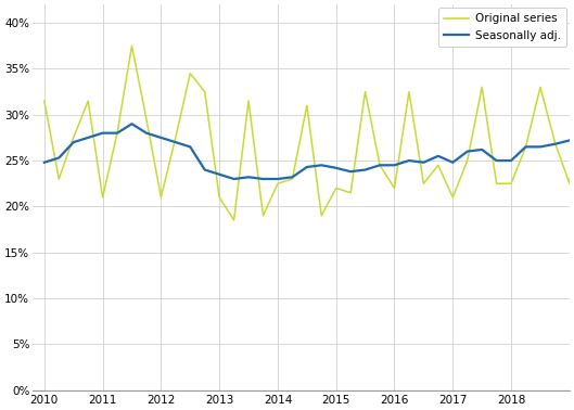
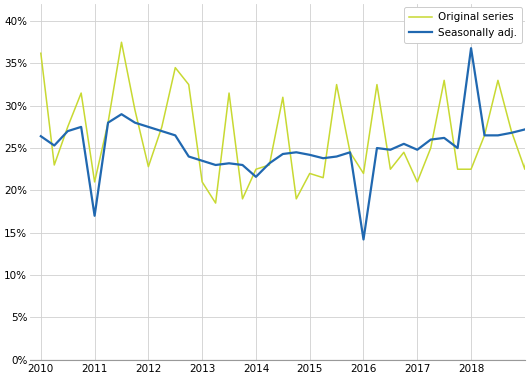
Original series/2010: 31.5% -> 36.2%
Seasonally adj./2010: 24.8% -> 26.4%
Seasonally adj./2011: 28.0% -> 17.0%
Original series/2012: 21.0% -> 22.8%
Seasonally adj./2014: 23.0% -> 21.6%
Seasonally adj./2016: 24.5% -> 14.2%
Seasonally adj./2018: 25.0% -> 36.8%
